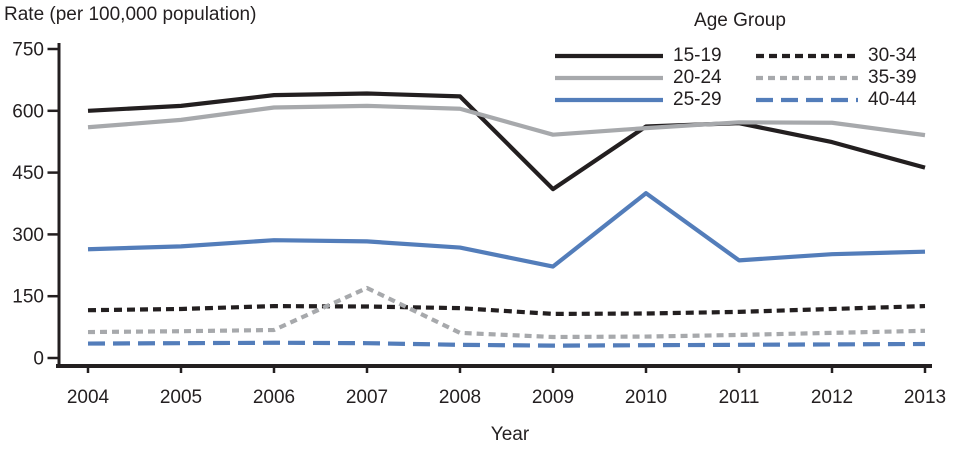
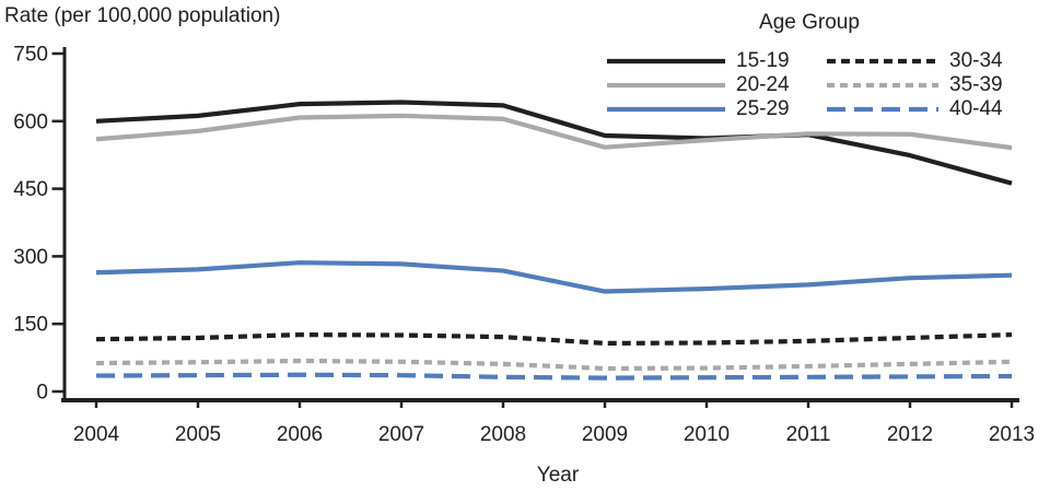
35-39/2007: 170 -> 70
15-19/2009: 410 -> 570
25-29/2010: 400 -> 230
